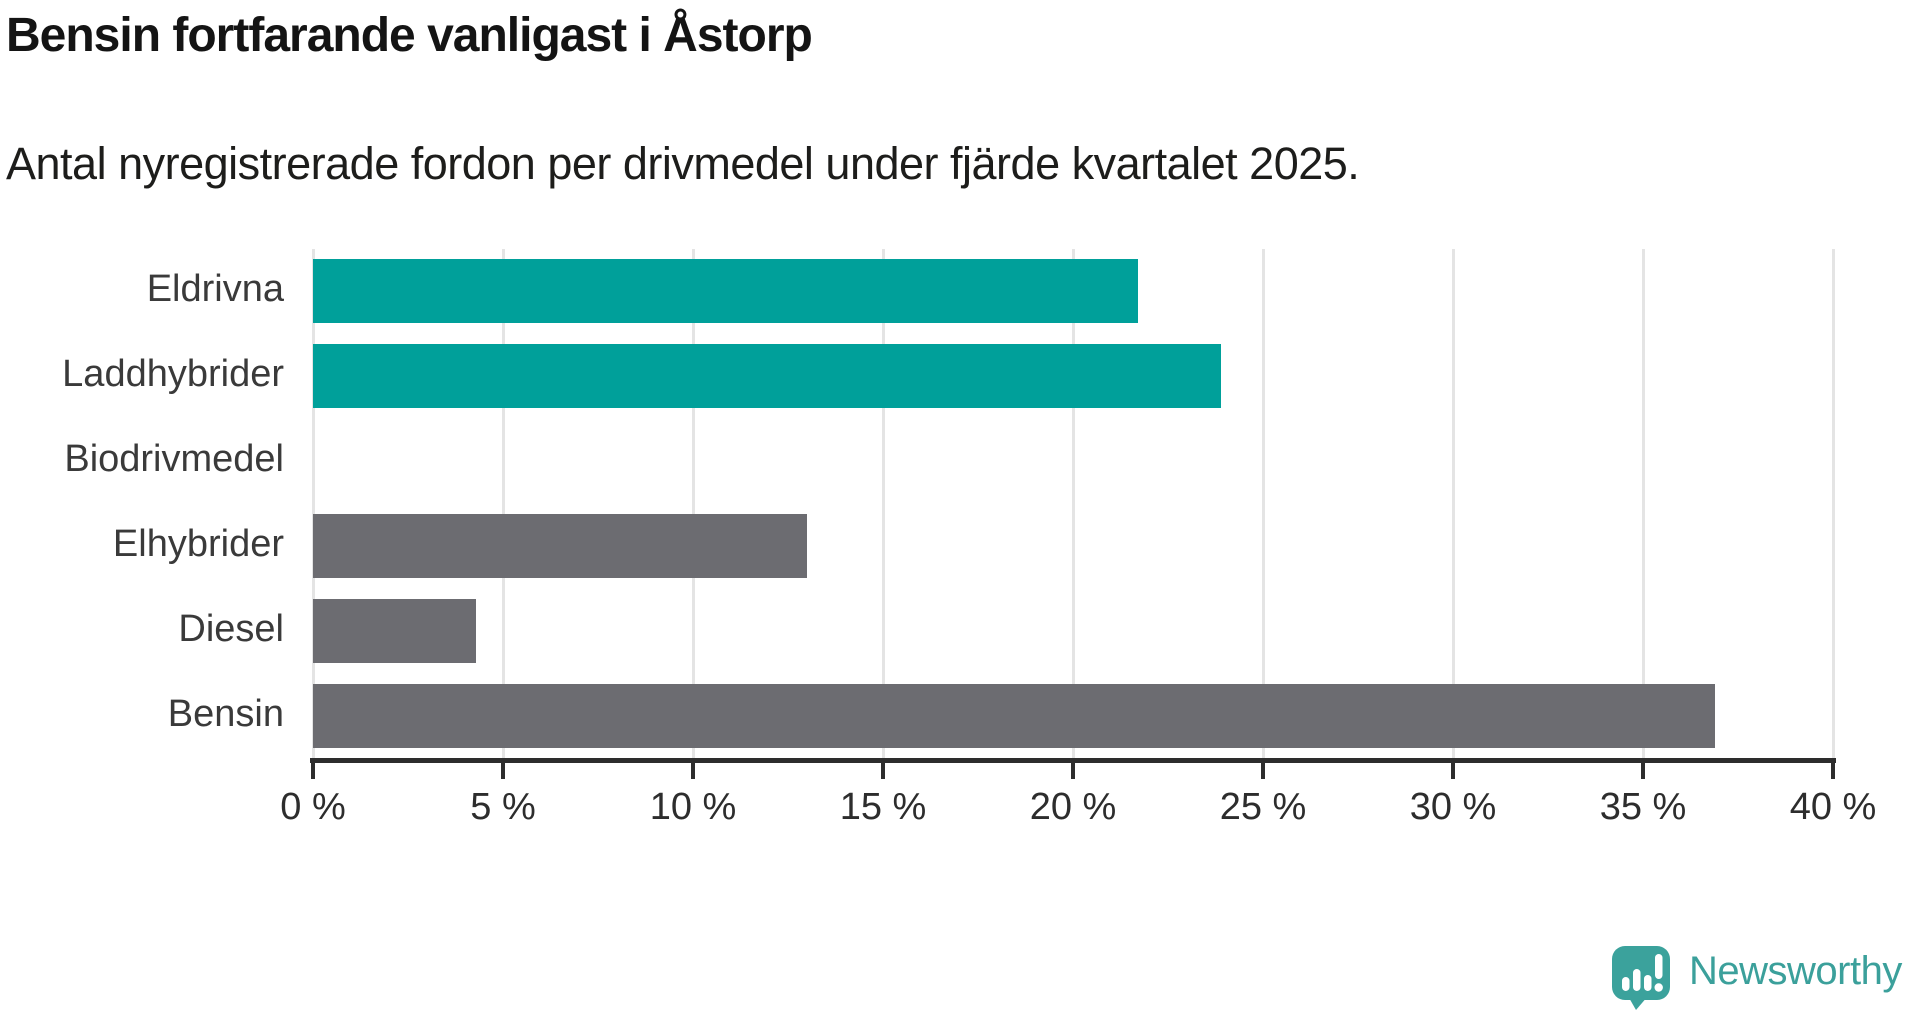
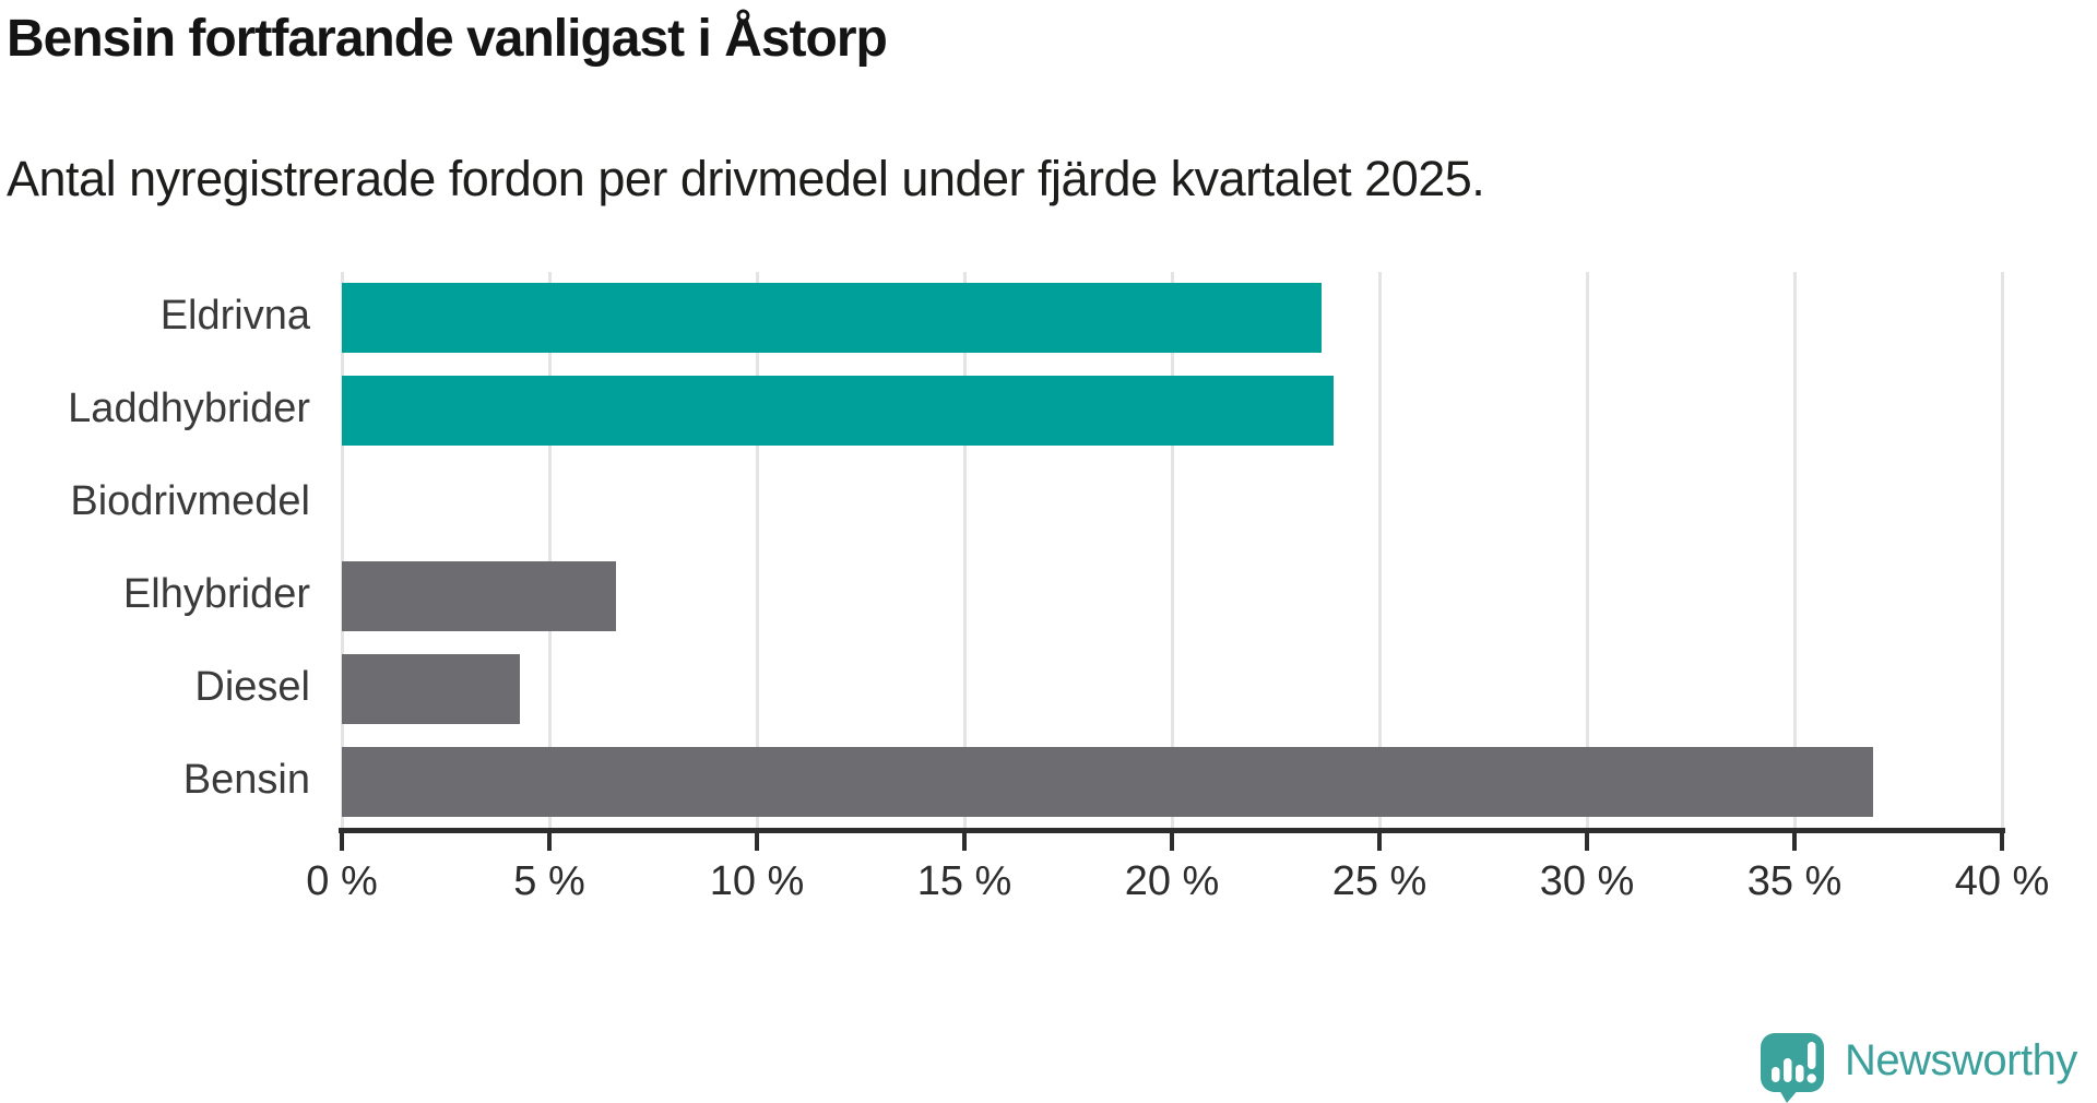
Eldrivna: 21.7% -> 23.6%
Elhybrider: 13.0% -> 6.6%
